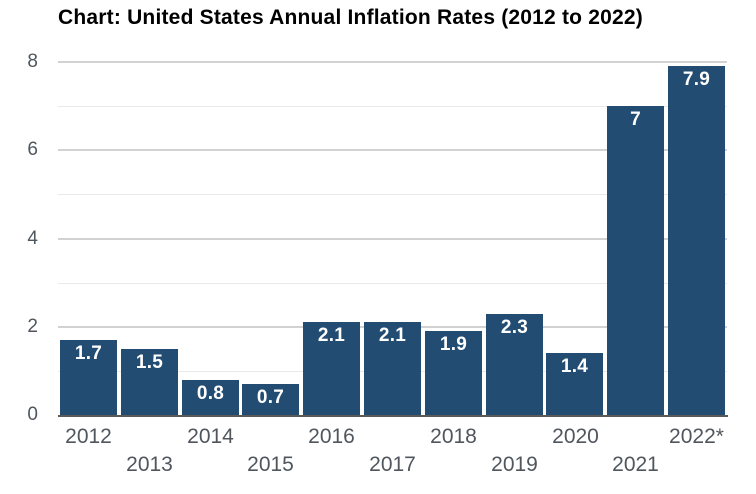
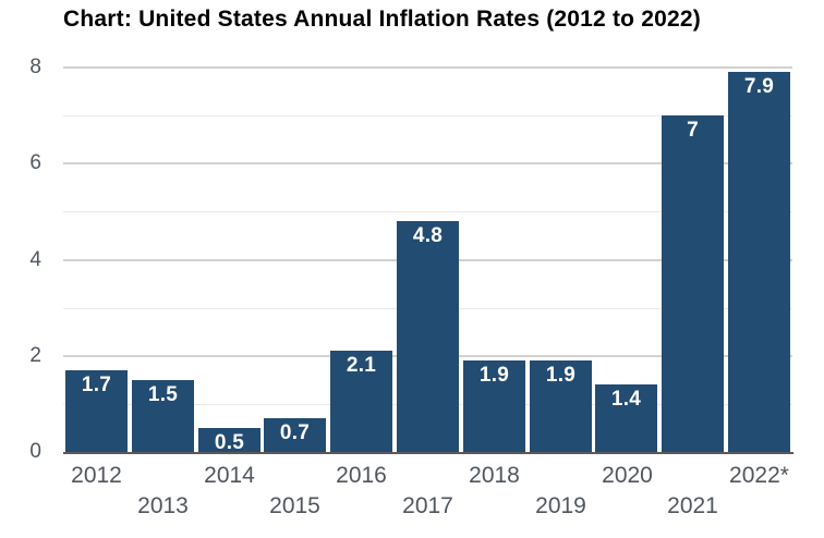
2014: 0.8 -> 0.5
2017: 2.1 -> 4.8
2019: 2.3 -> 1.9
